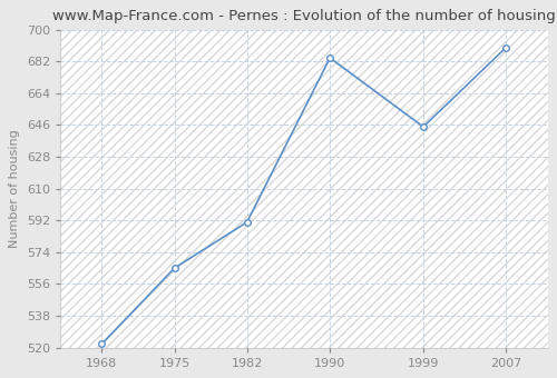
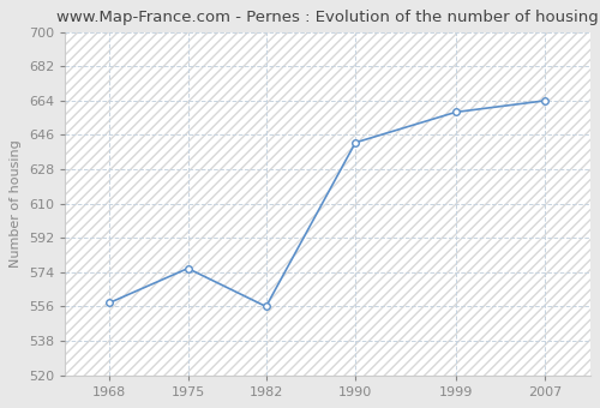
1968: 522 -> 558
1975: 565 -> 576
1982: 591 -> 556
1990: 684 -> 642
1999: 645 -> 658
2007: 690 -> 664
